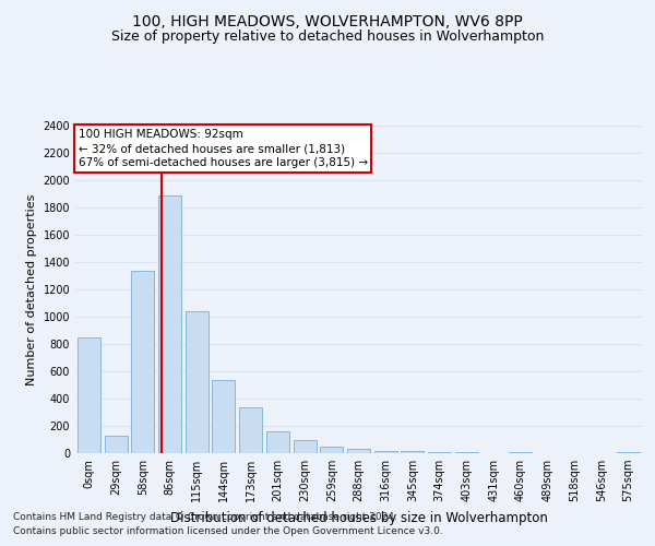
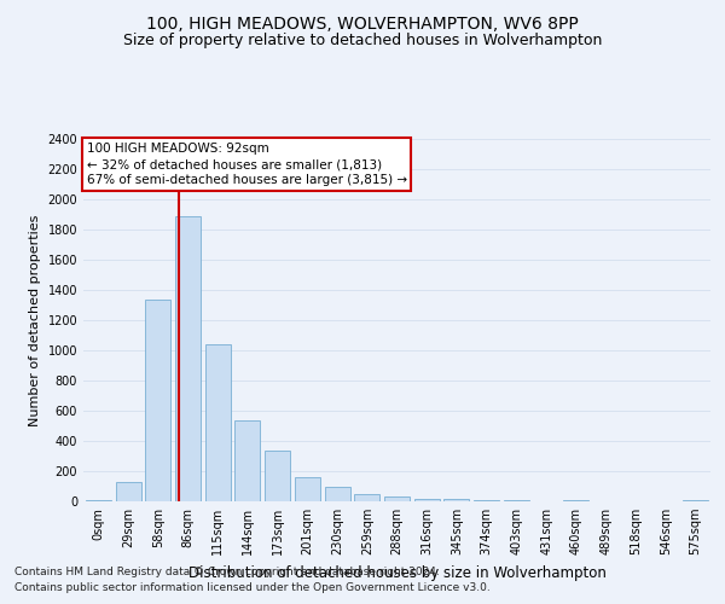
0sqm: 850 -> 10
